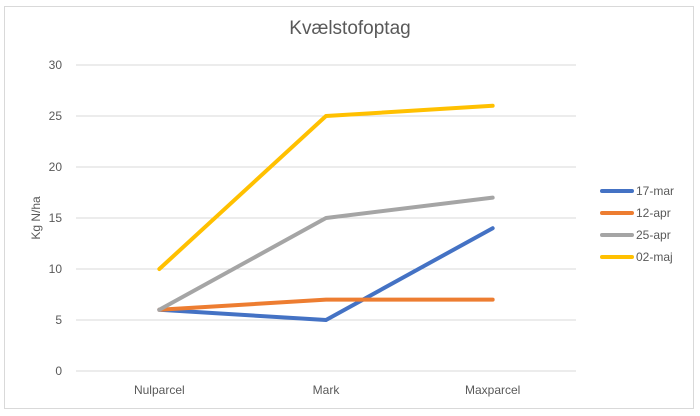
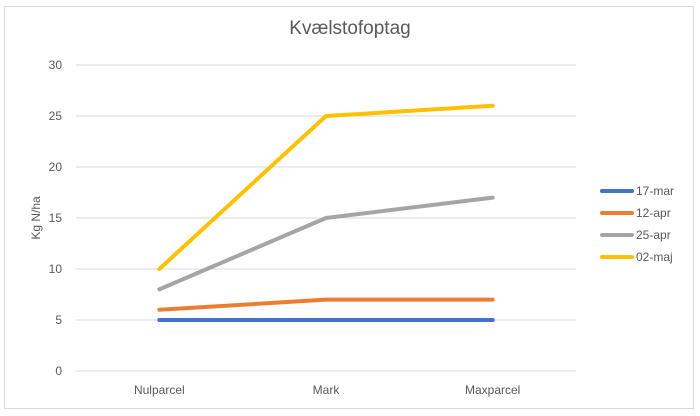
17-mar/Nulparcel: 6 -> 5
25-apr/Nulparcel: 6 -> 8
17-mar/Maxparcel: 14 -> 5
